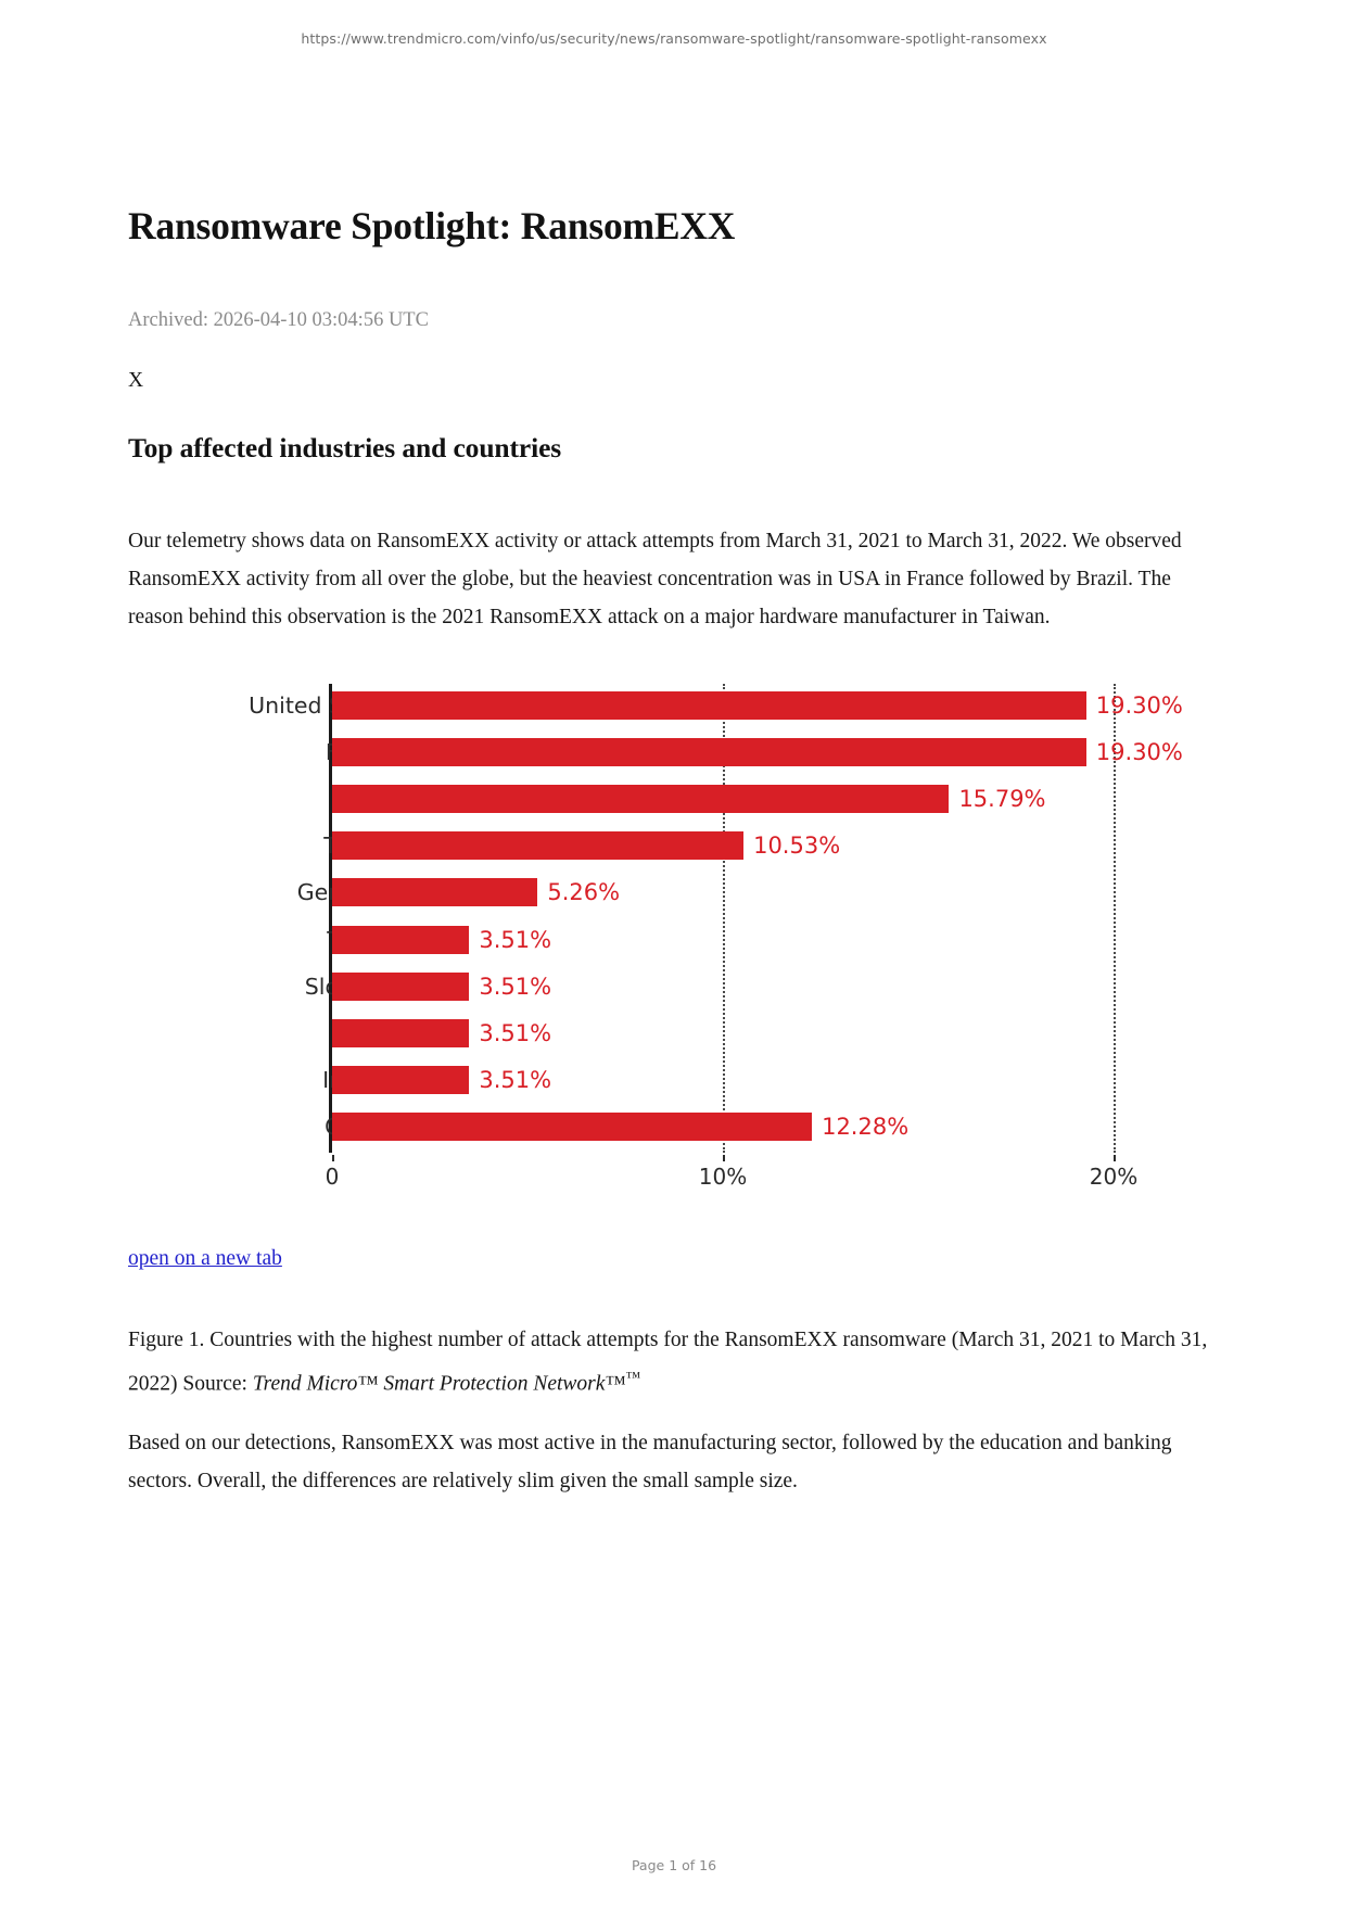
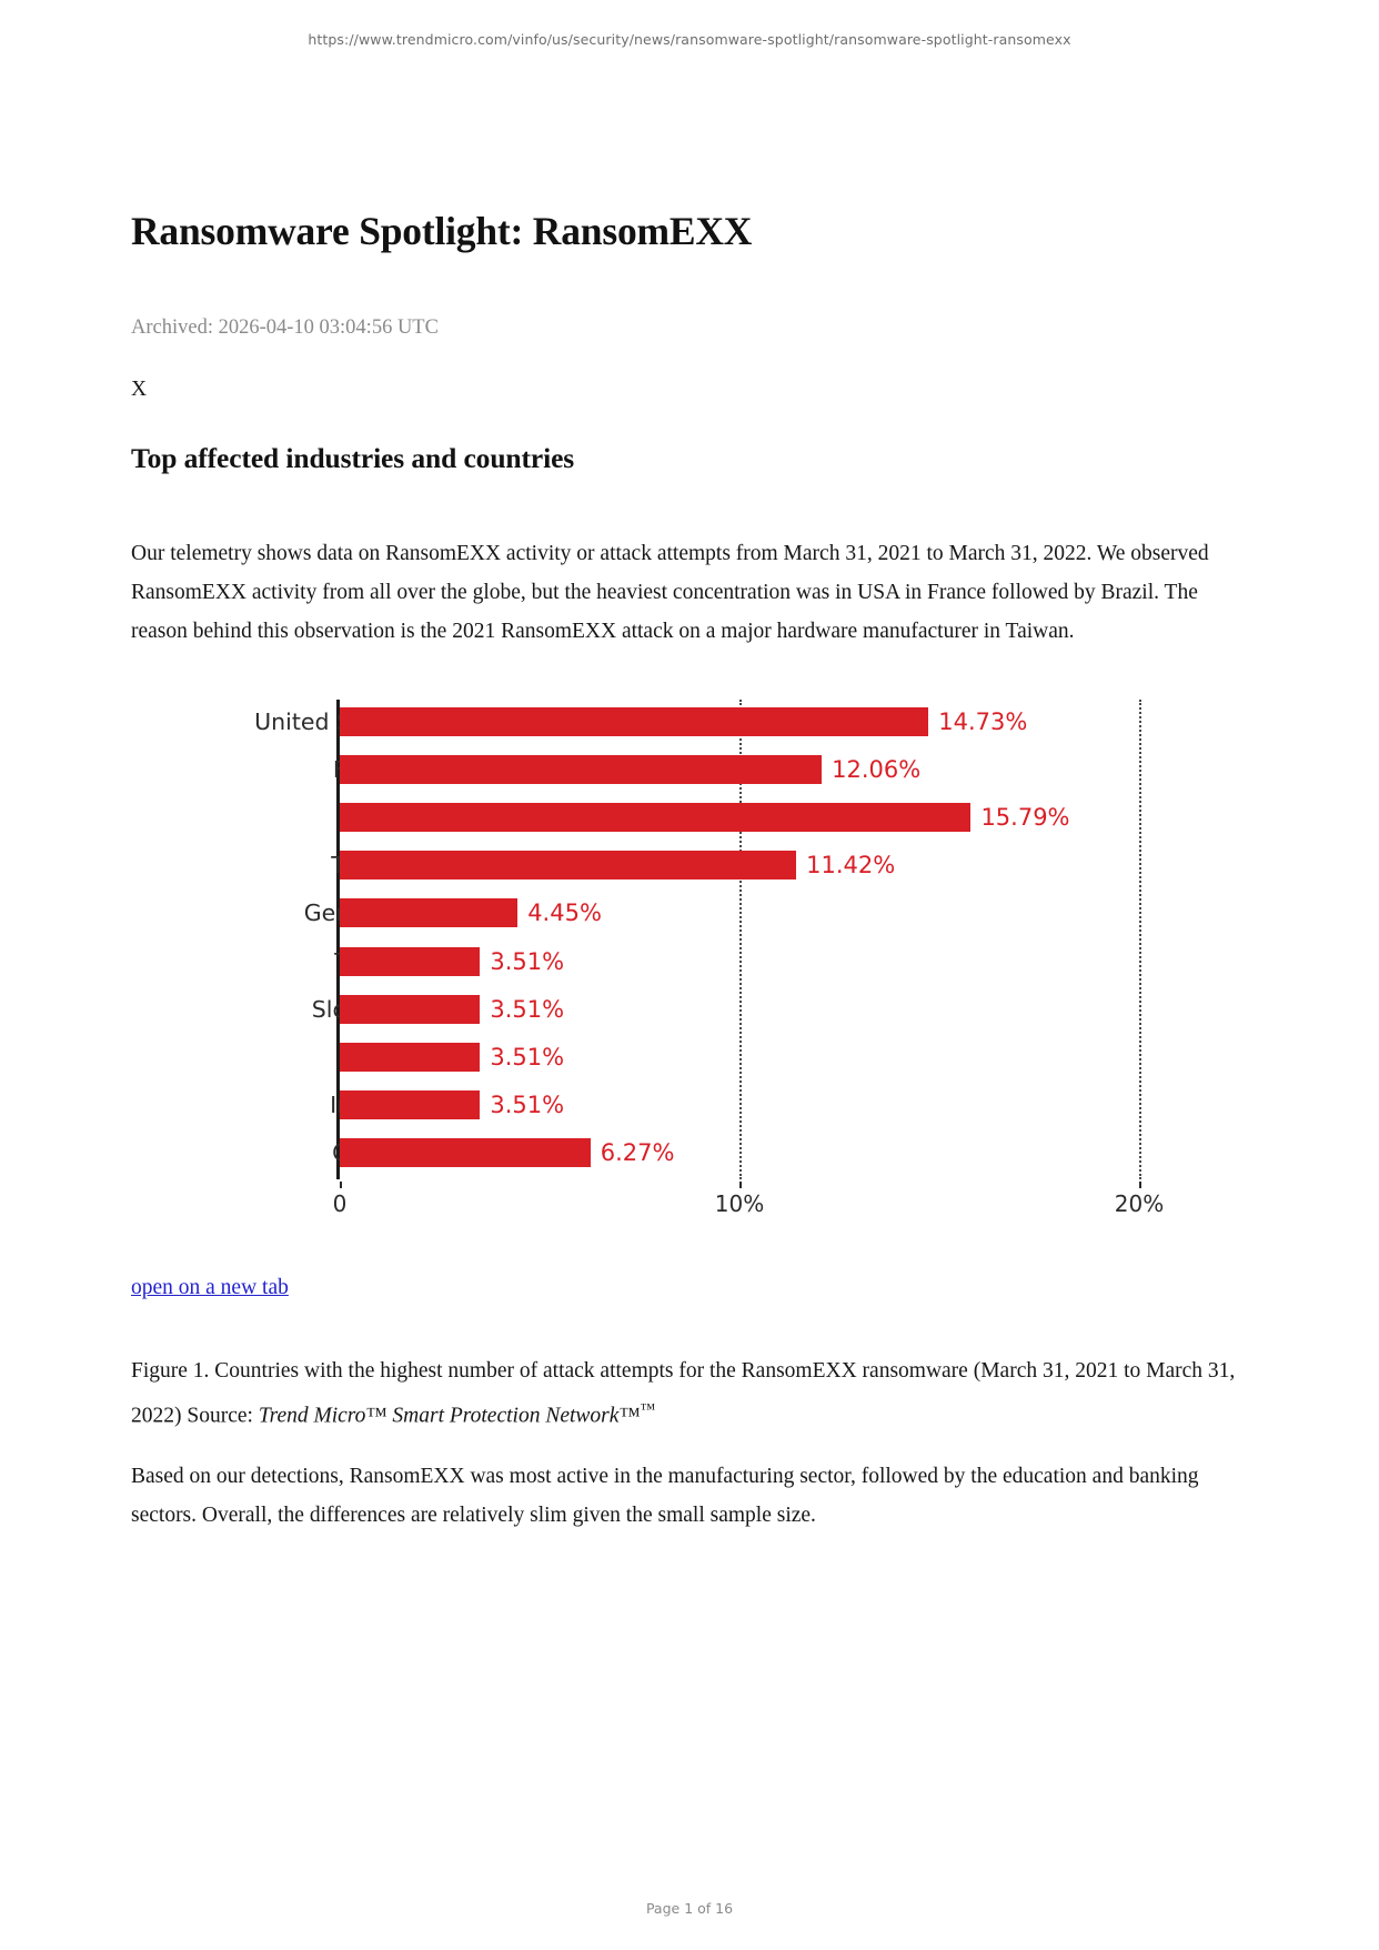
United States: 19.30% -> 14.73%
France: 19.30% -> 12.06%
Taiwan: 10.53% -> 11.42%
Germany: 5.26% -> 4.45%
Others: 12.28% -> 6.27%
